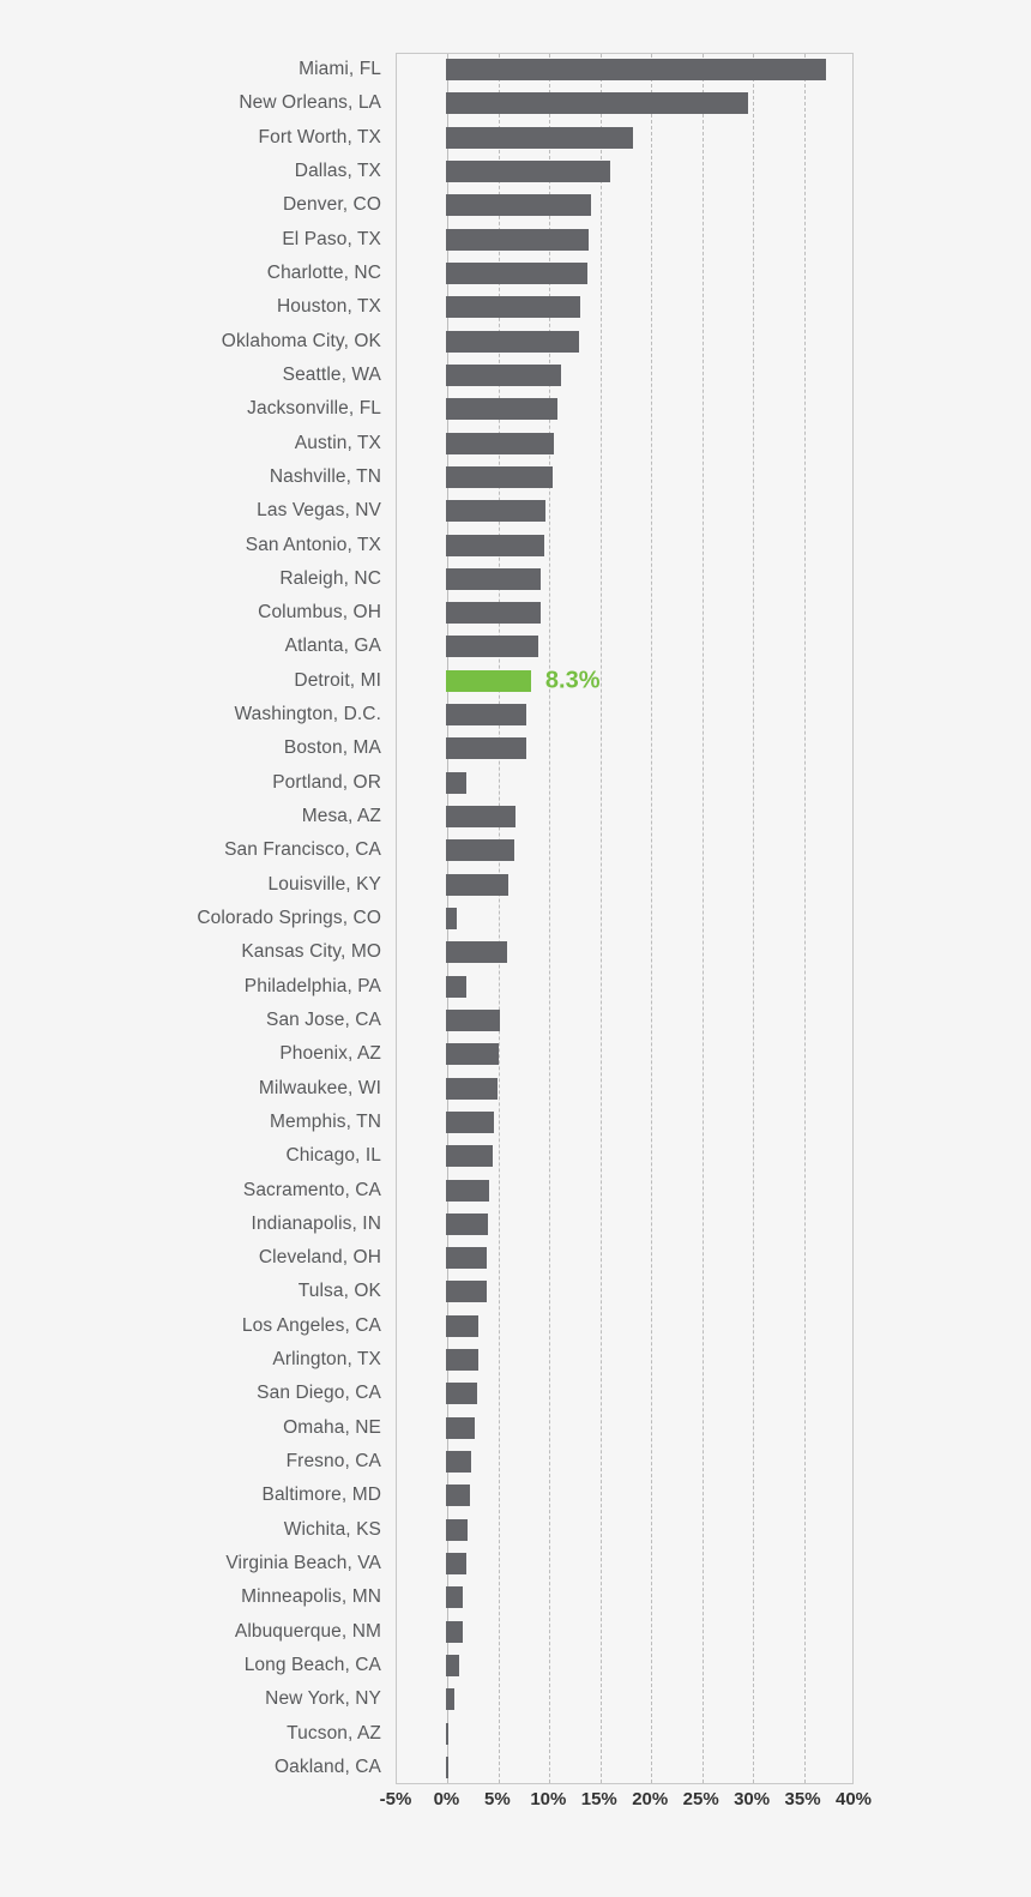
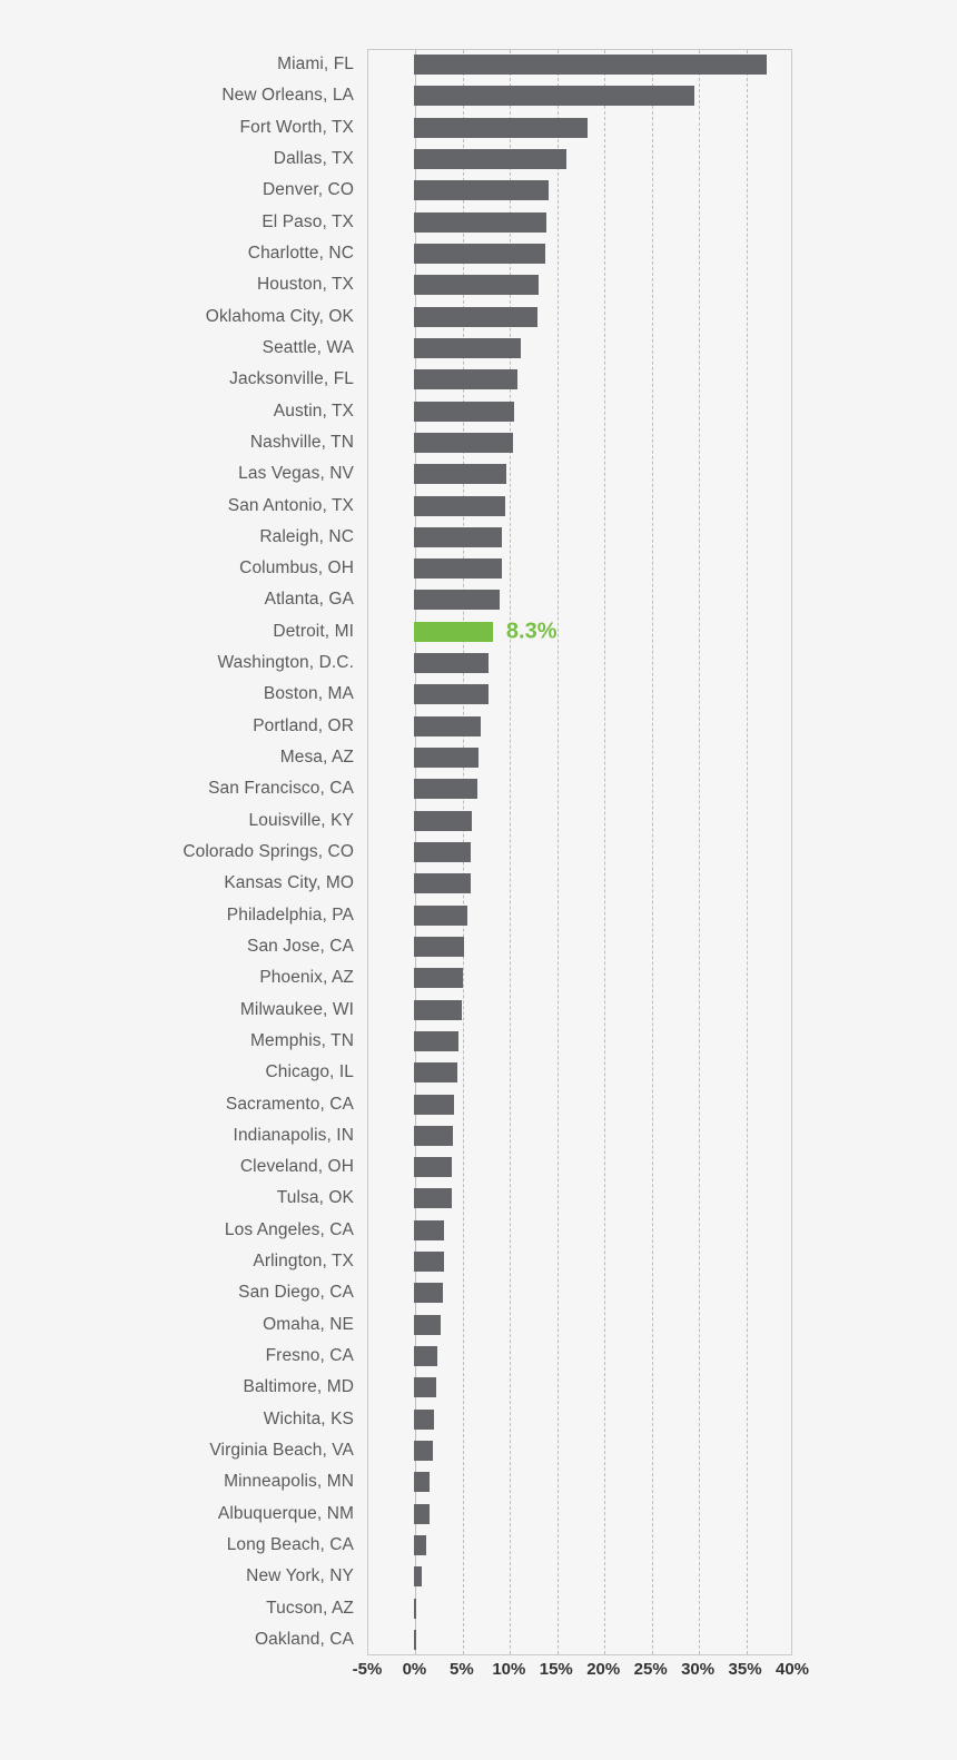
Portland, OR: 2% -> 7%
Colorado Springs, CO: 1% -> 6%
Philadelphia, PA: 2% -> 6%
